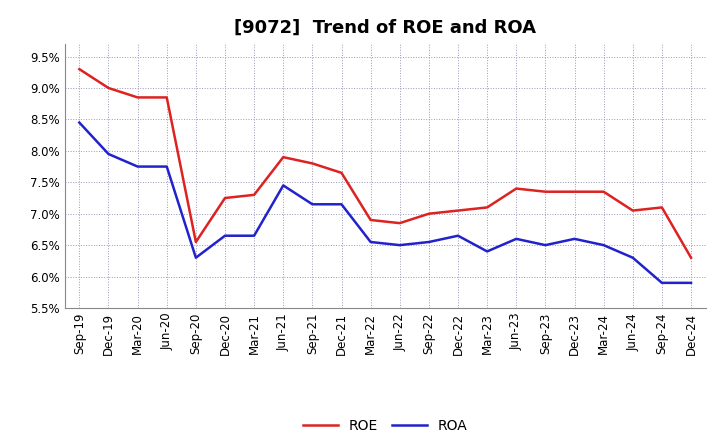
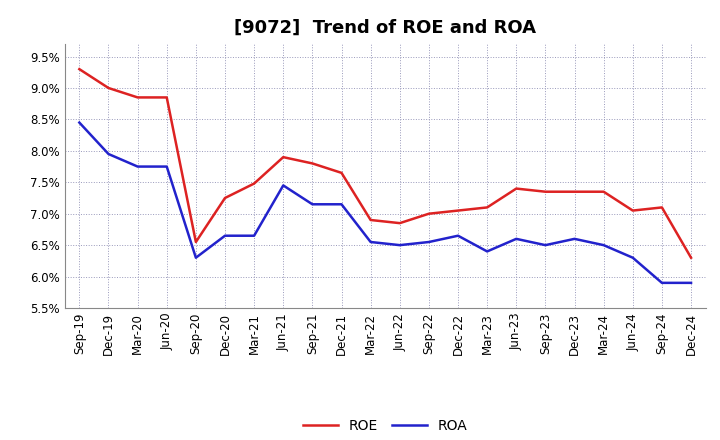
ROE/Mar-21: 7.30% -> 7.48%
